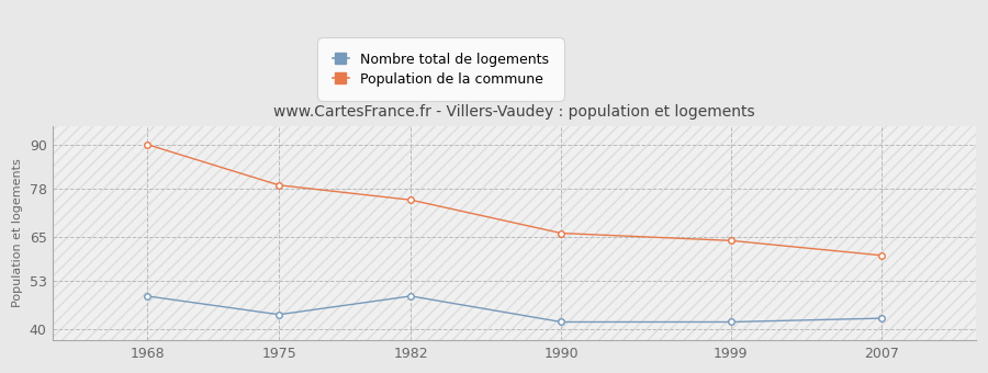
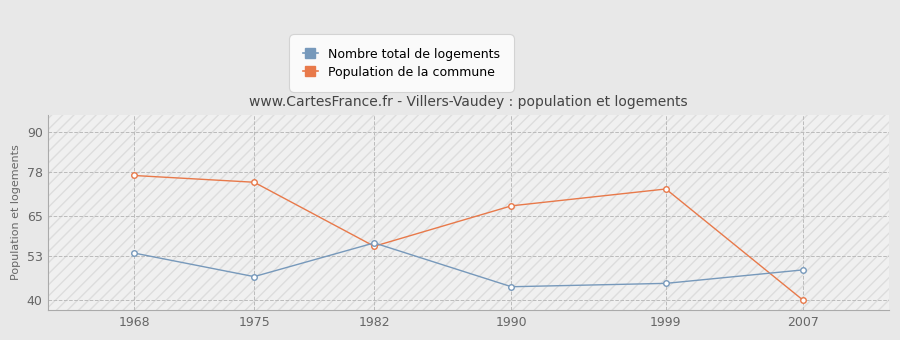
Nombre total de logements/1968: 49 -> 54
Population de la commune/1968: 90 -> 77
Nombre total de logements/1975: 44 -> 47
Population de la commune/1975: 79 -> 75
Nombre total de logements/1982: 49 -> 57
Population de la commune/1982: 75 -> 56
Nombre total de logements/1990: 42 -> 44
Population de la commune/1990: 66 -> 68
Nombre total de logements/1999: 42 -> 45
Population de la commune/1999: 64 -> 73
Nombre total de logements/2007: 43 -> 49
Population de la commune/2007: 60 -> 40
